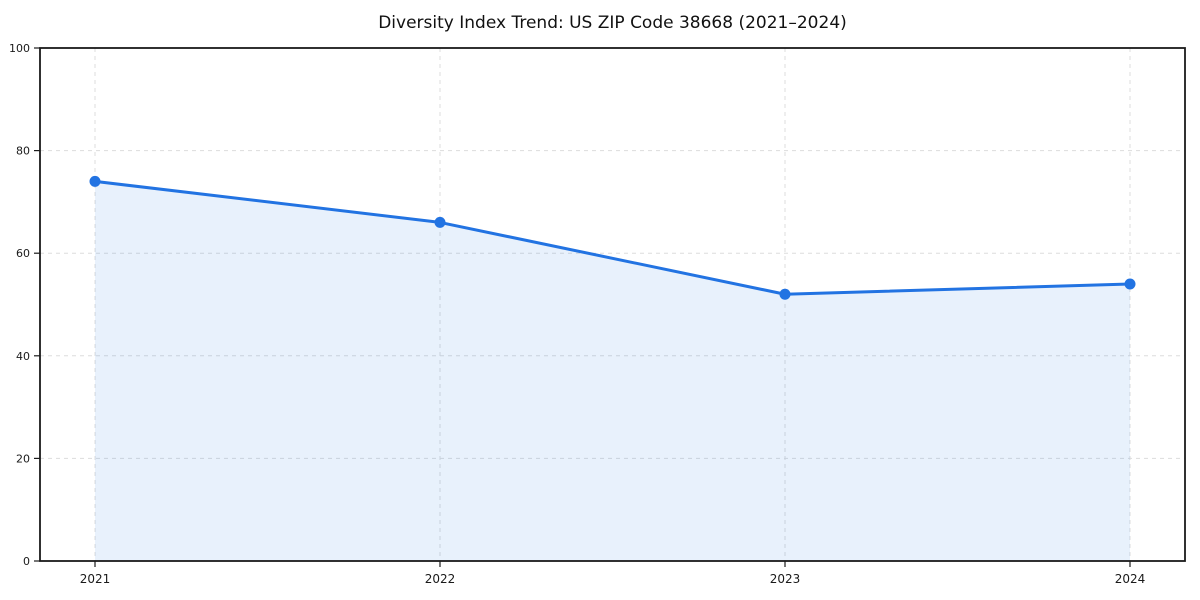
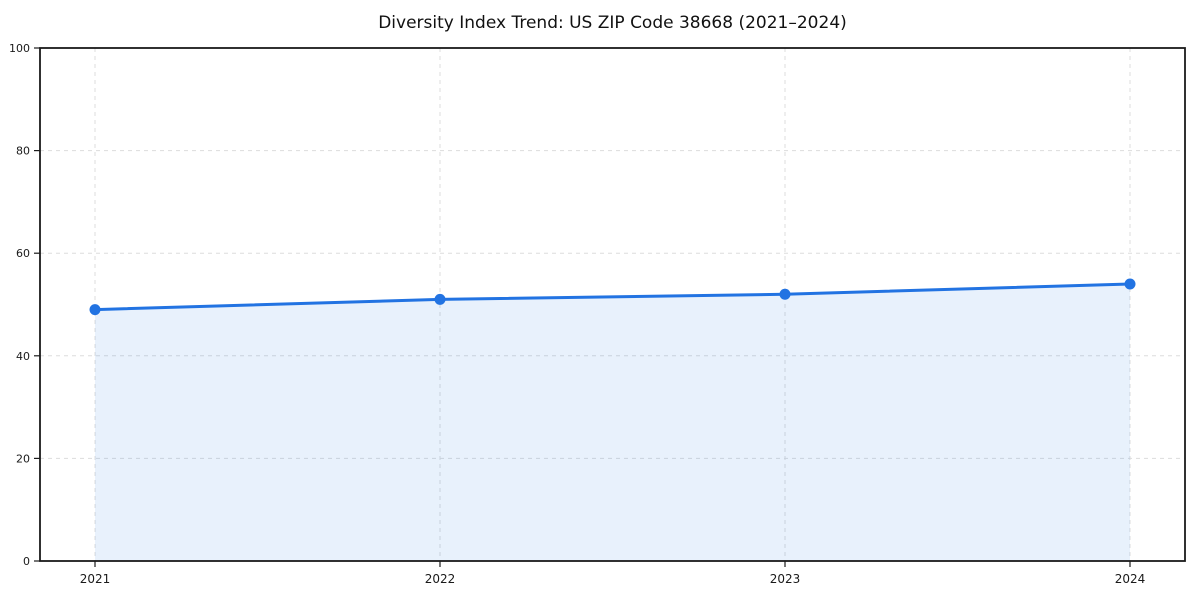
2021: 74 -> 49
2022: 66 -> 51
